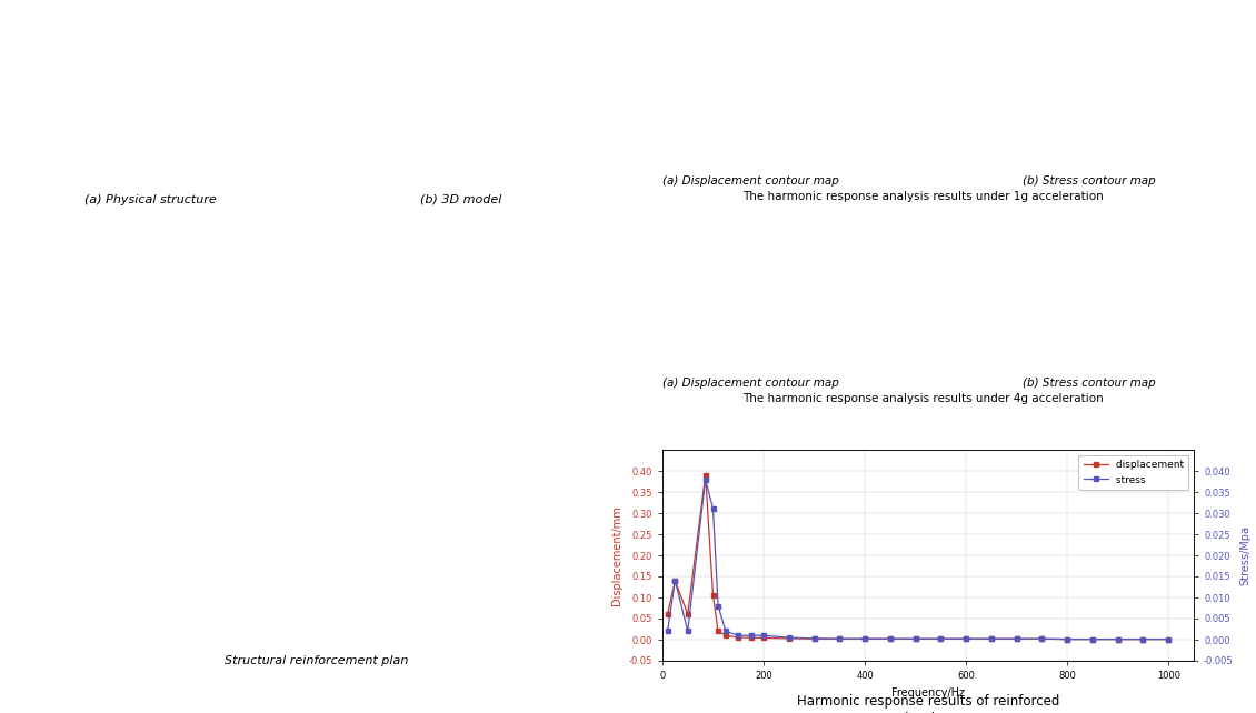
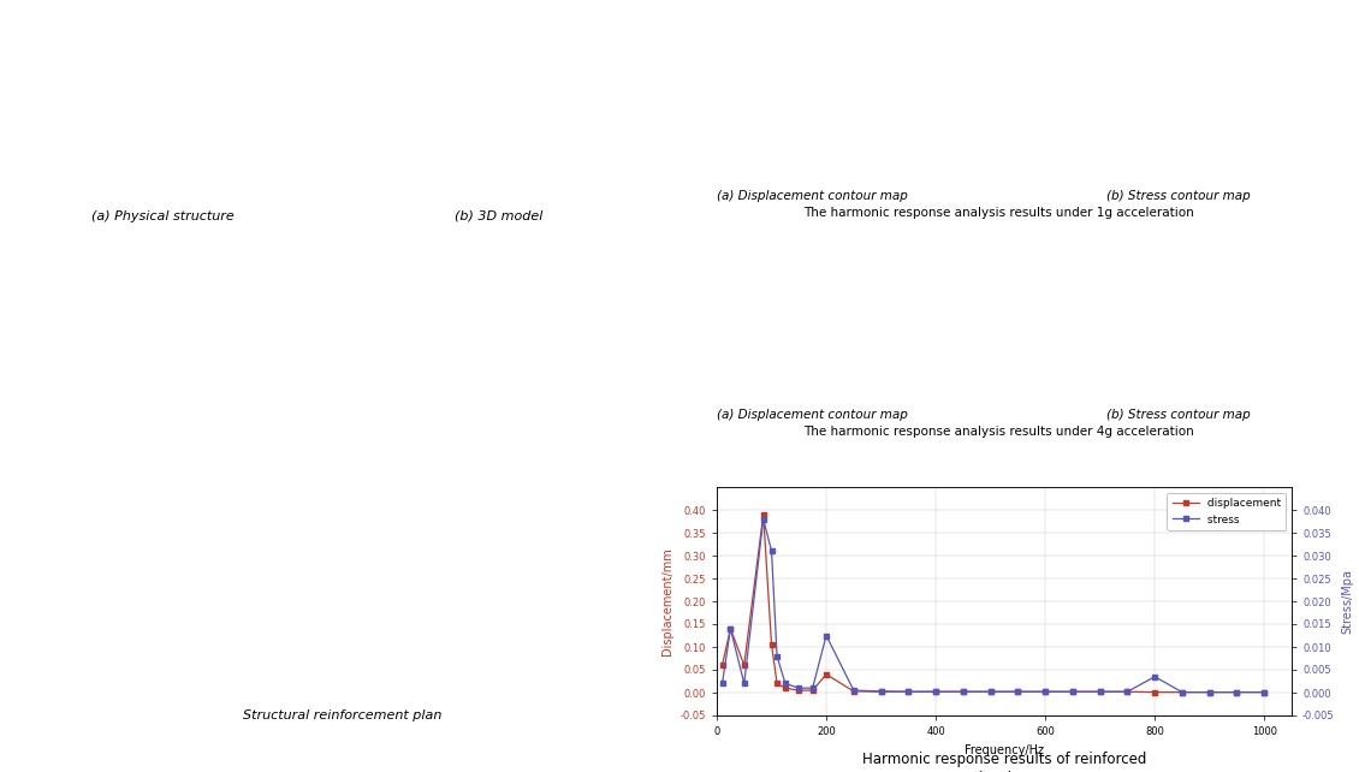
displacement/200: 0.004 -> 0.040
stress/200: 0.0010 -> 0.0125
stress/800: 0.0001 -> 0.0035
